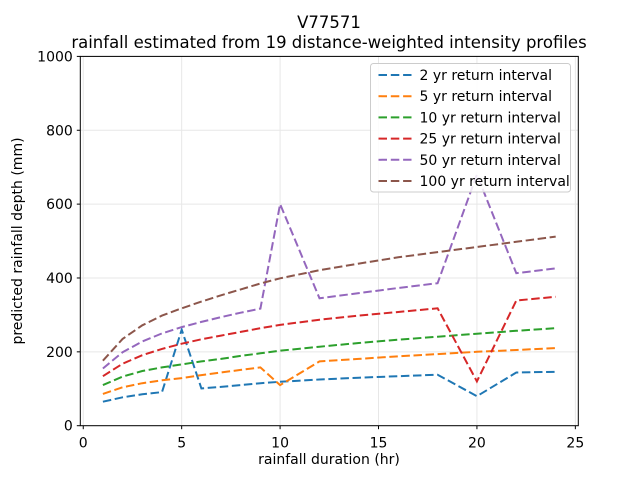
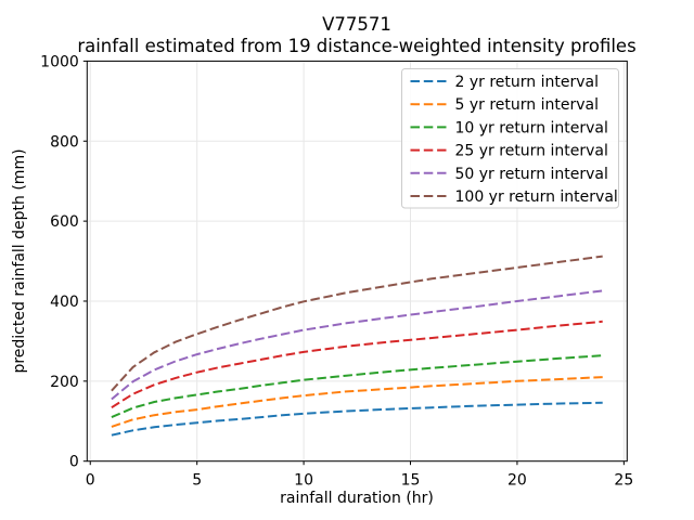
2 yr return interval/5: 260 -> 100
5 yr return interval/10: 110 -> 160
50 yr return interval/10: 600 -> 330
2 yr return interval/20: 80 -> 140
25 yr return interval/20: 120 -> 330
50 yr return interval/20: 680 -> 400
